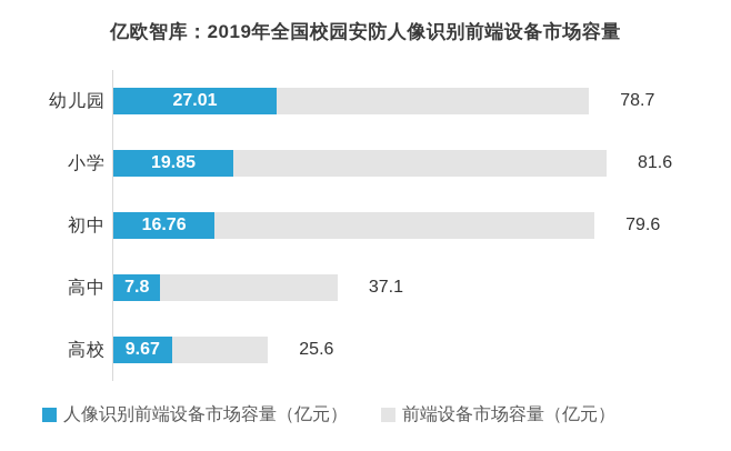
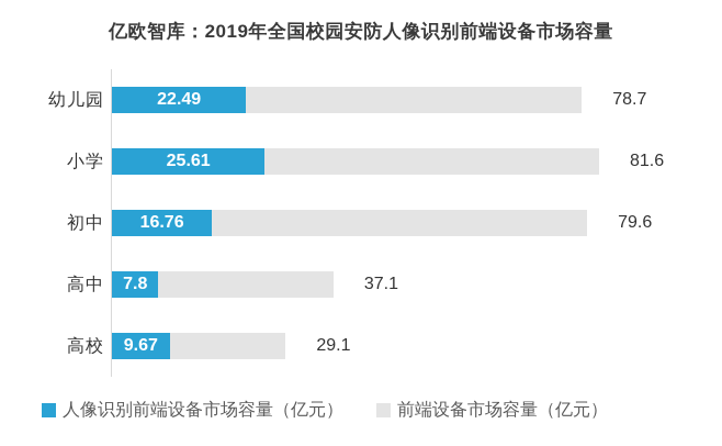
人像识别前端设备市场容量（亿元）/幼儿园: 27.01 -> 22.49
人像识别前端设备市场容量（亿元）/小学: 19.85 -> 25.61
前端设备市场容量（亿元）/高校: 25.6 -> 29.1
